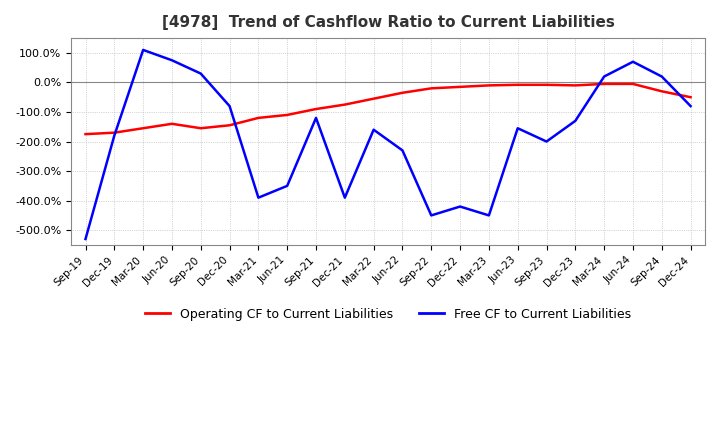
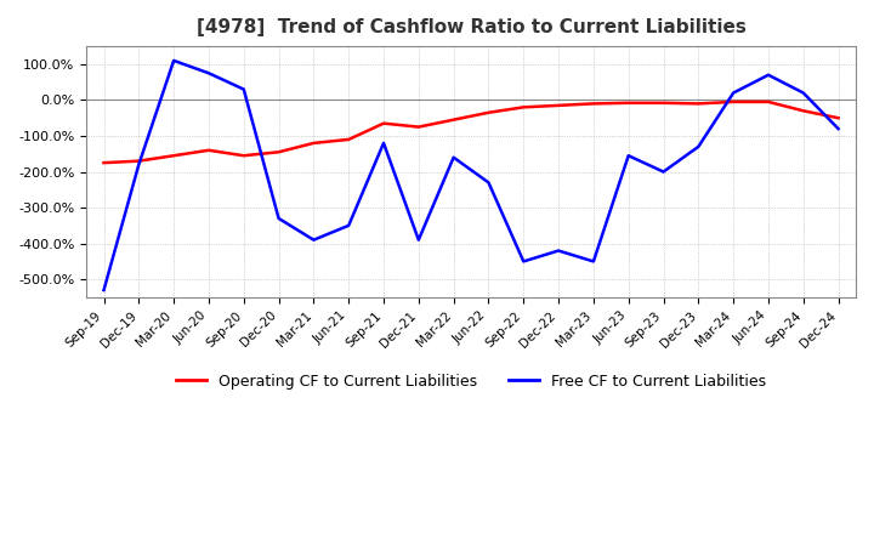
Free CF to Current Liabilities/Dec-20: -80% -> -330%
Operating CF to Current Liabilities/Sep-21: -90% -> -65%
